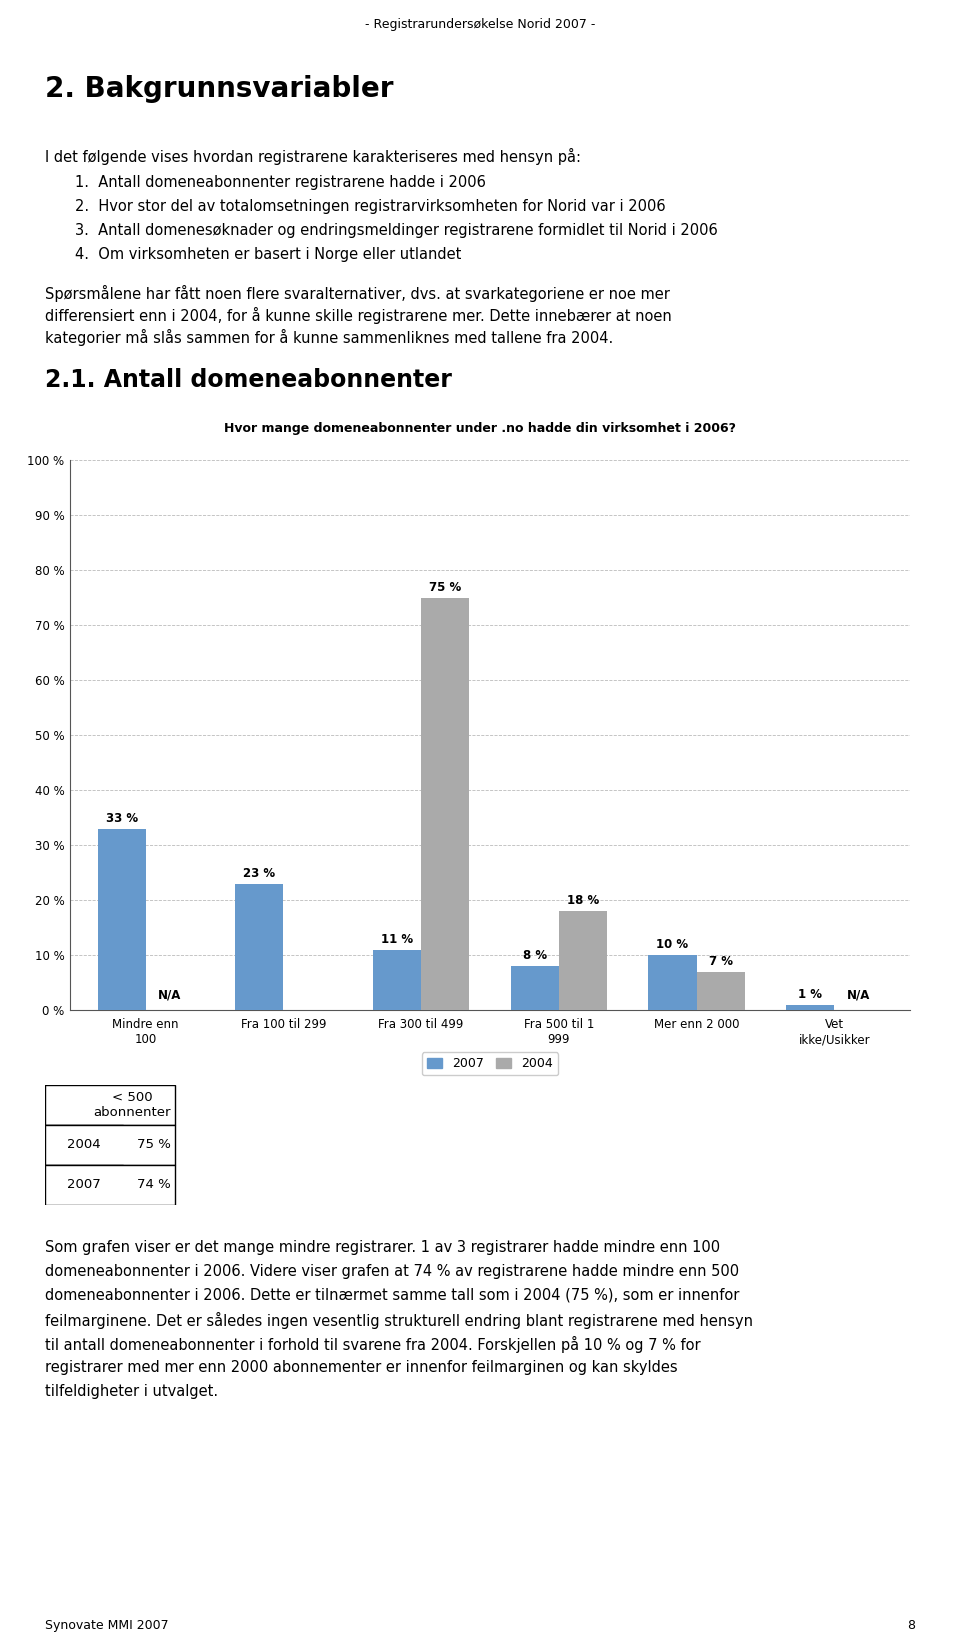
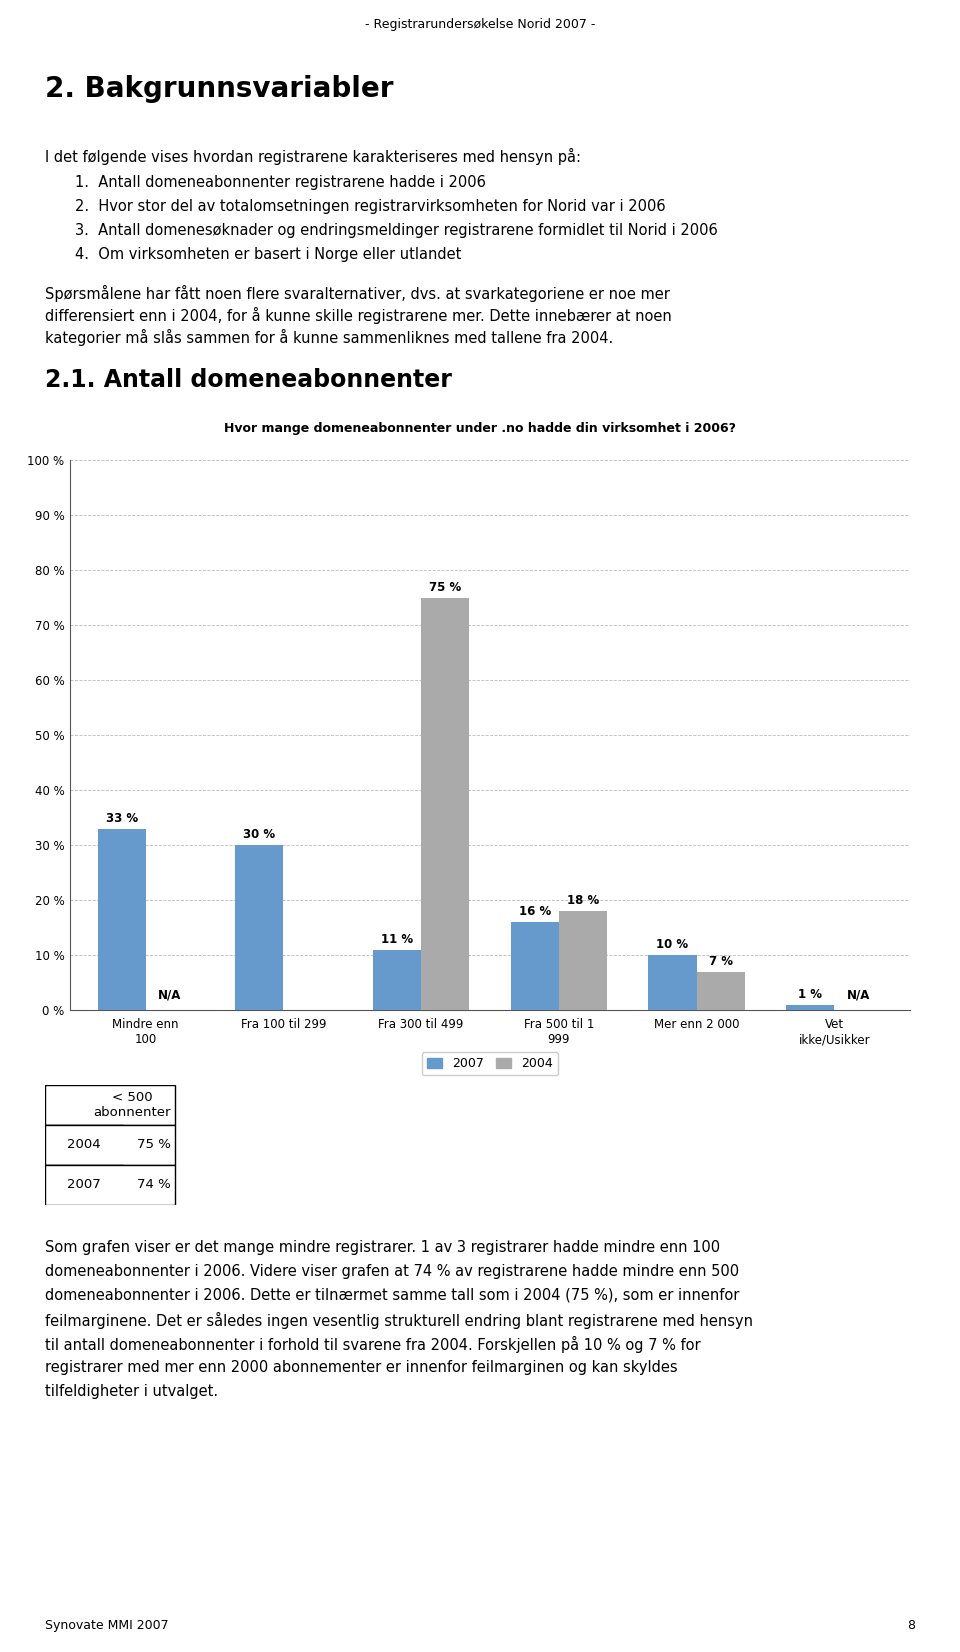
2007/Fra 100 til 299: 23 -> 30
2007/Fra 500 til 1 999: 8 -> 16
